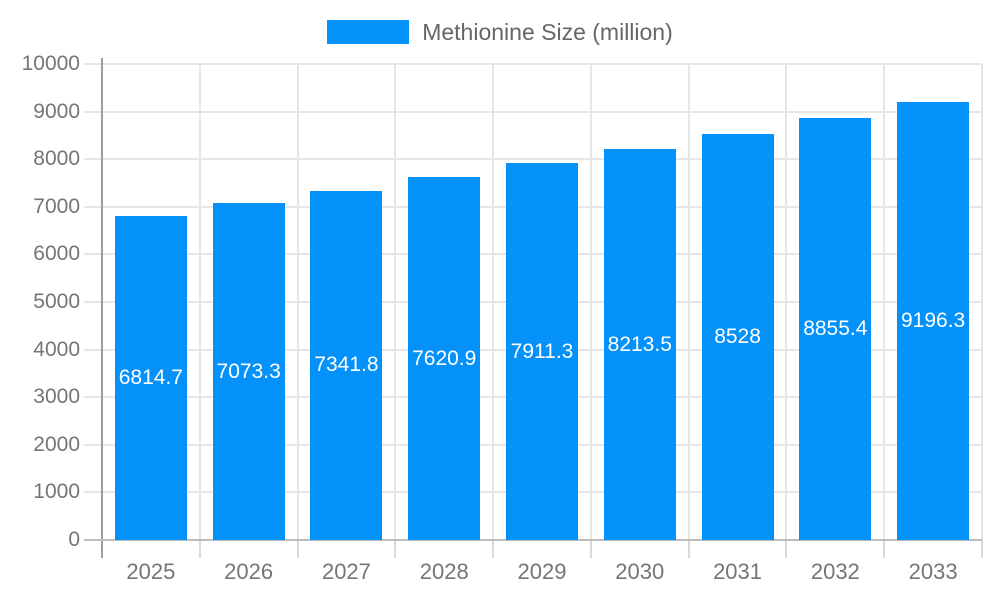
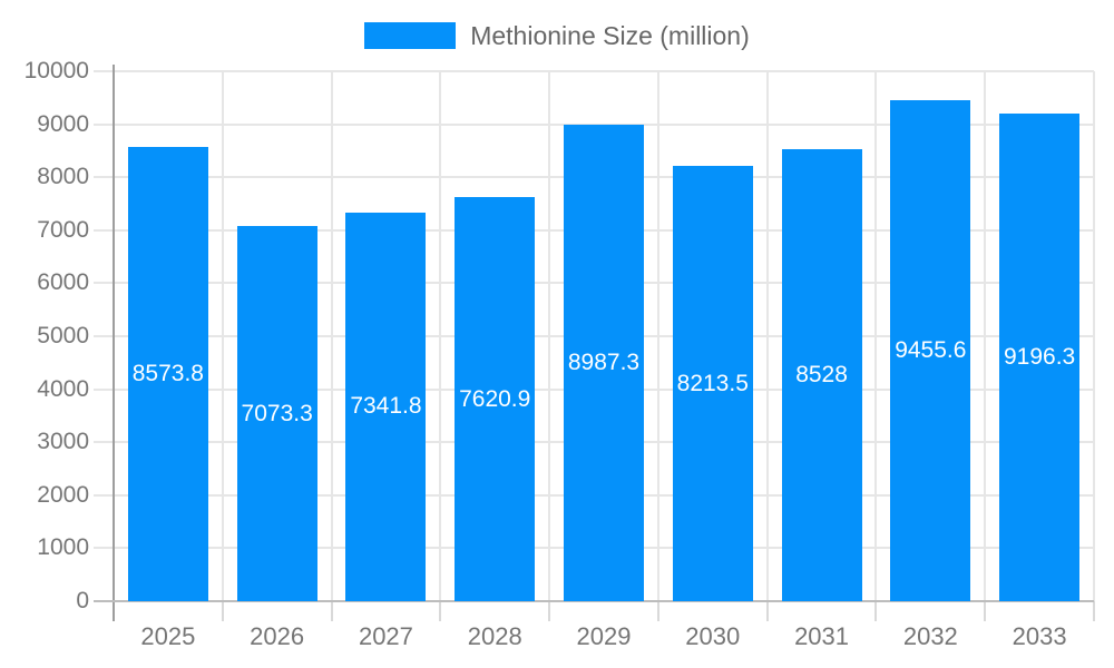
2025: 6814.7 -> 8573.8
2029: 7911.3 -> 8987.3
2032: 8855.4 -> 9455.6
